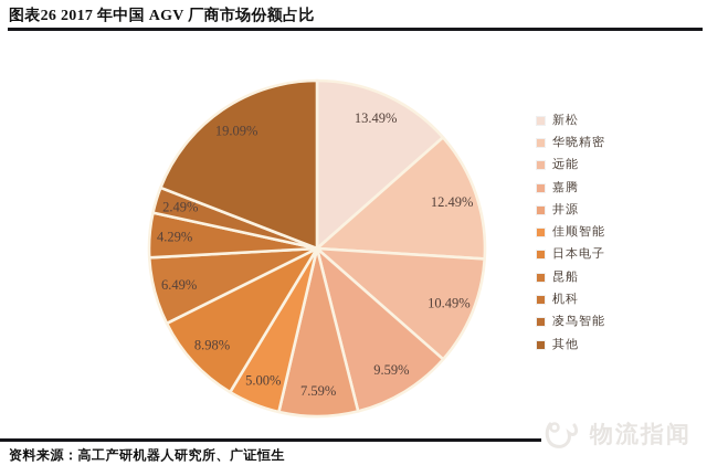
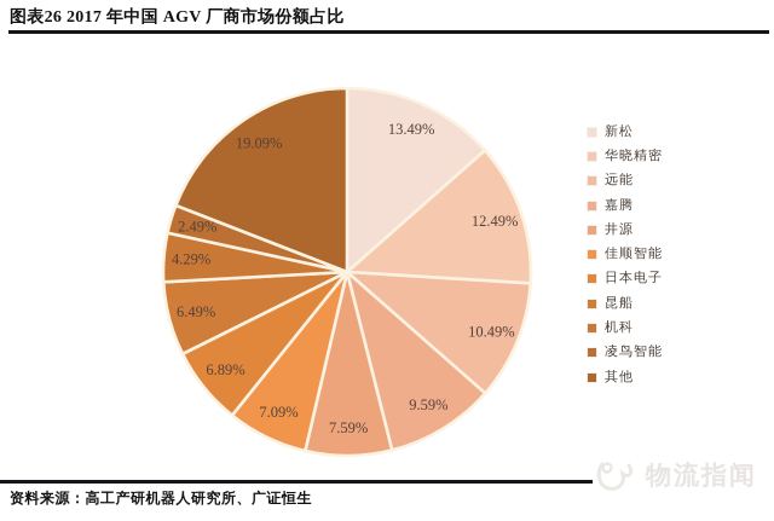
佳顺智能: 5.00% -> 7.09%
日本电子: 8.98% -> 6.89%
